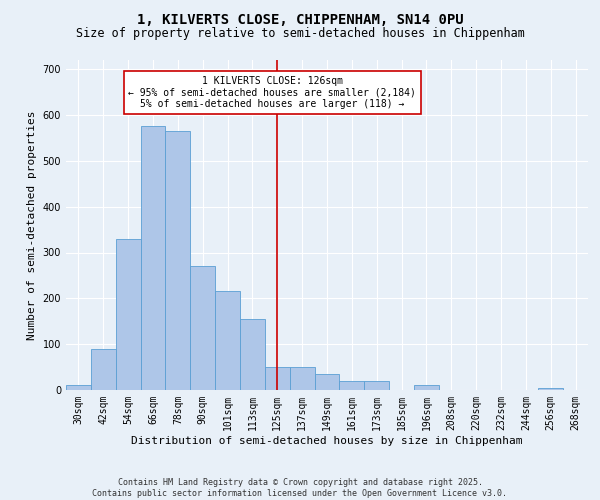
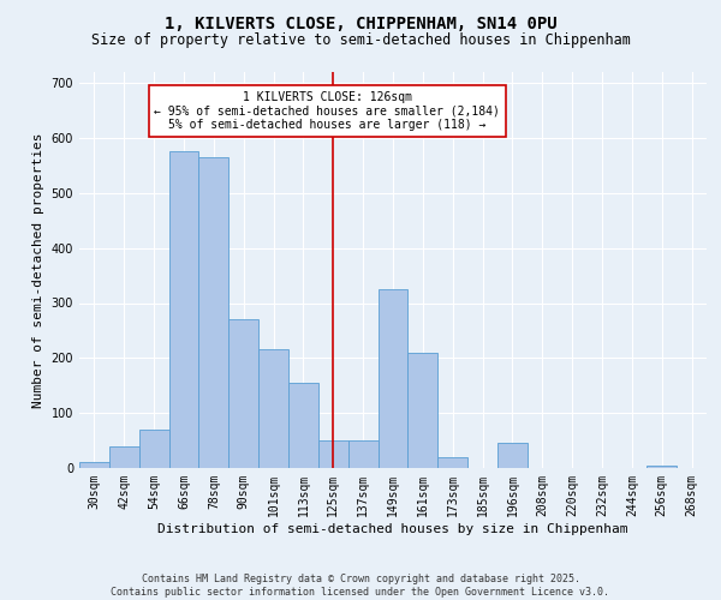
42sqm: 90 -> 40
54sqm: 330 -> 70
149sqm: 35 -> 325
161sqm: 20 -> 210
196sqm: 10 -> 45
